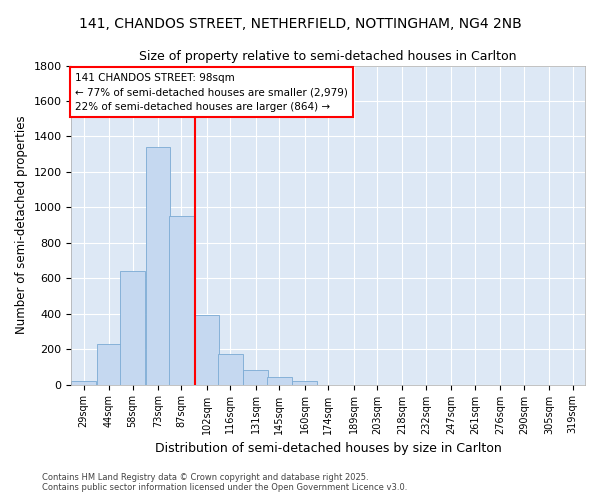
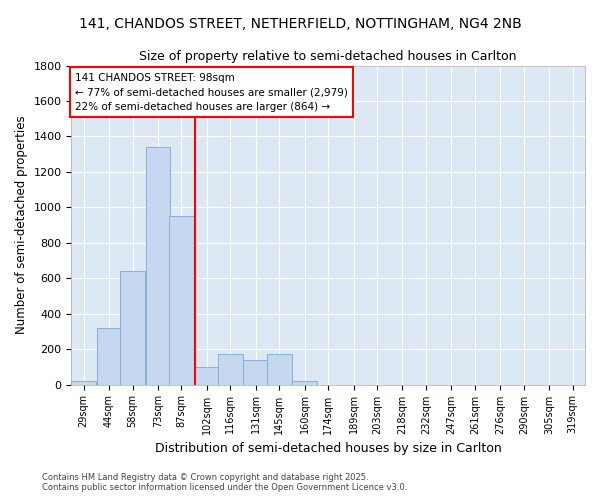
44sqm: 230 -> 320
102sqm: 390 -> 100
131sqm: 80 -> 140
145sqm: 40 -> 170
